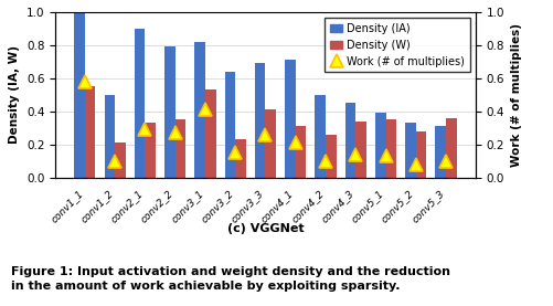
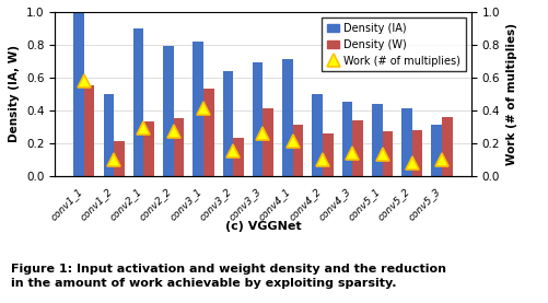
Density (IA)/conv5_1: 0.39 -> 0.44
Density (W)/conv5_1: 0.35 -> 0.27
Density (IA)/conv5_2: 0.33 -> 0.41
